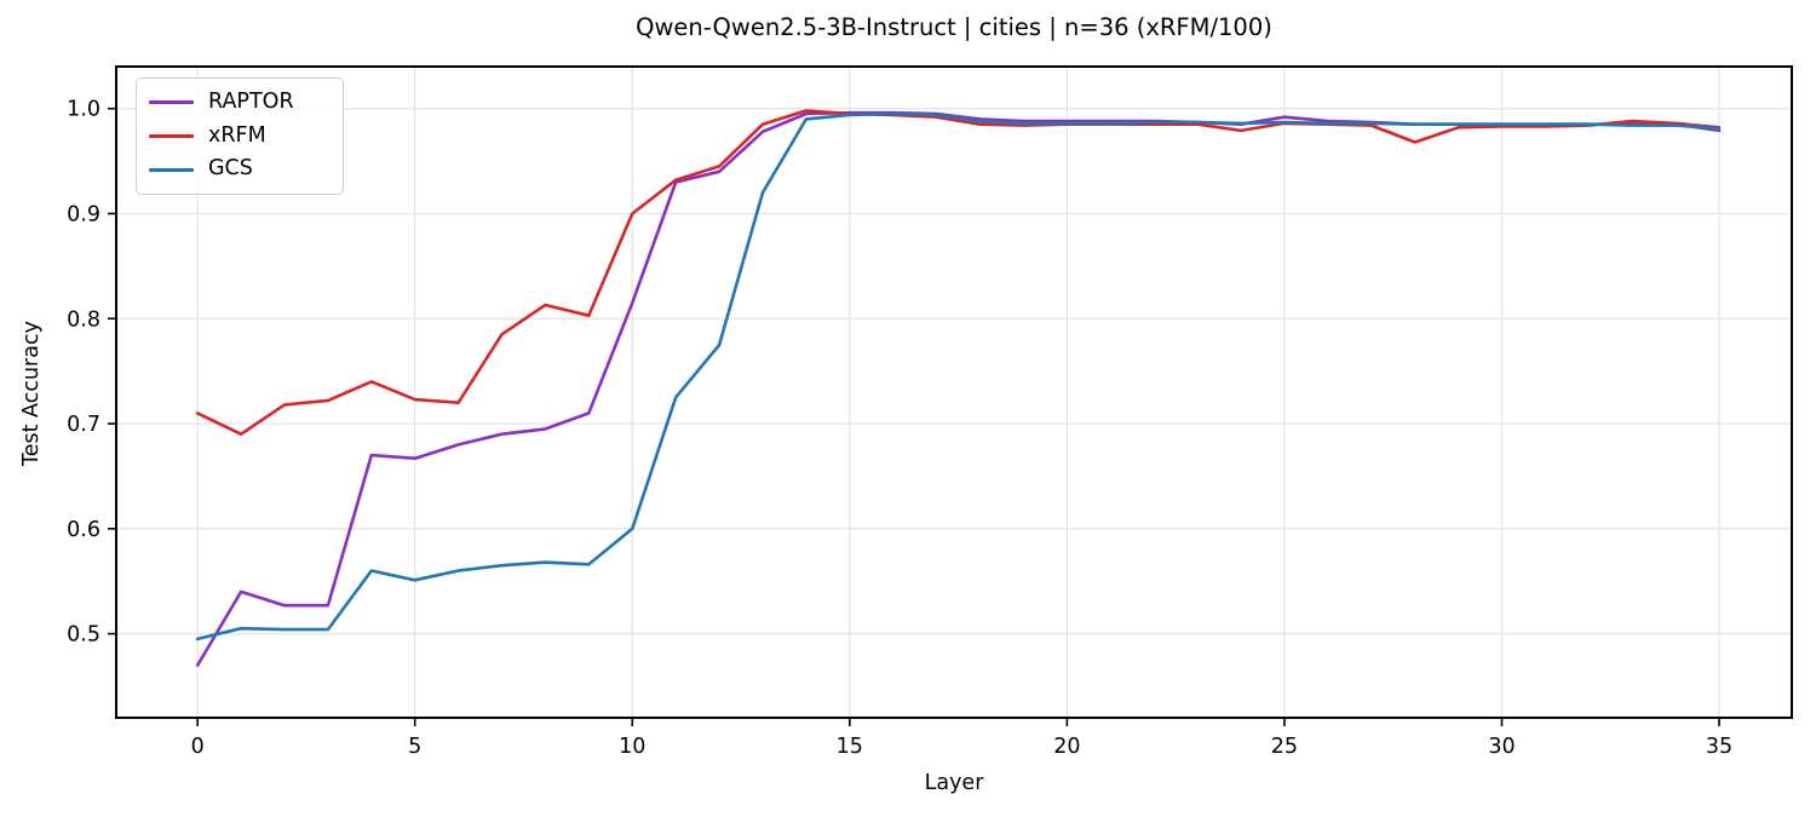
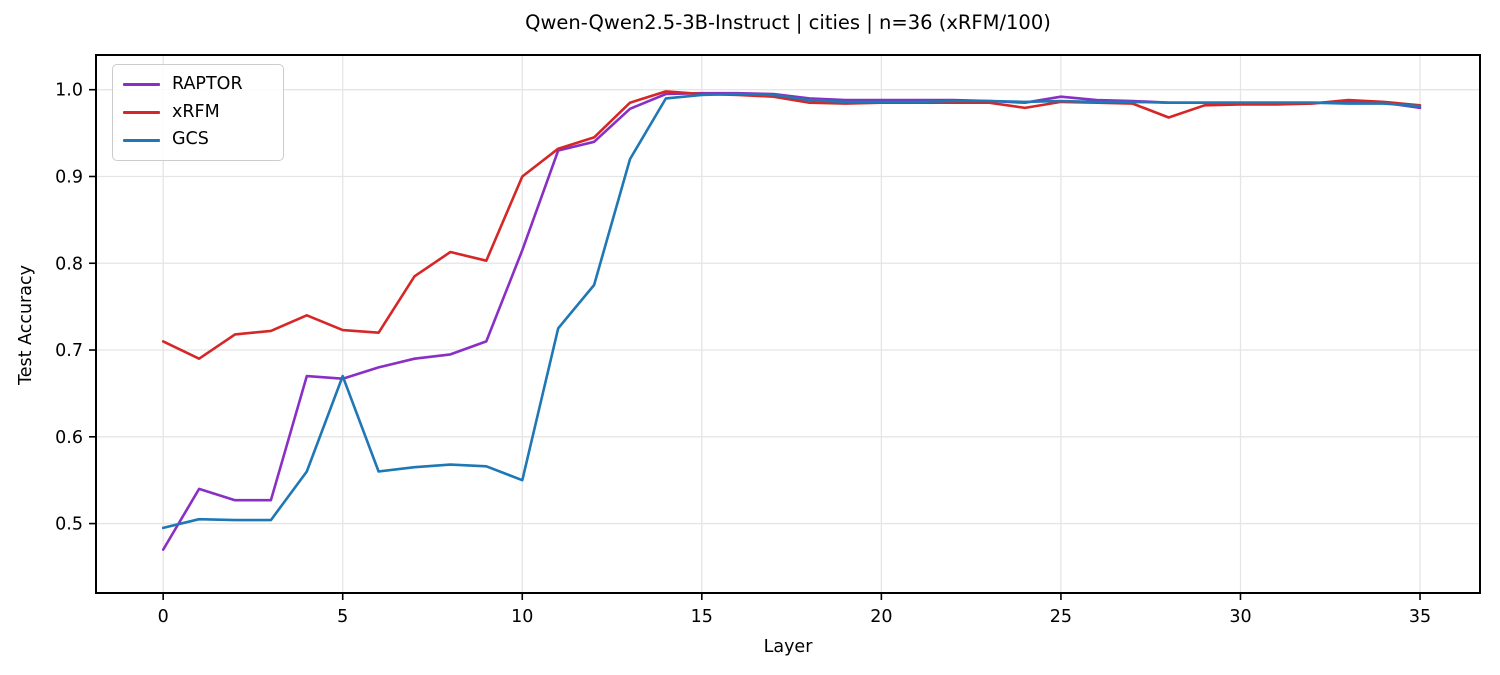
GCS/5: 0.55 -> 0.67
GCS/10: 0.60 -> 0.55
